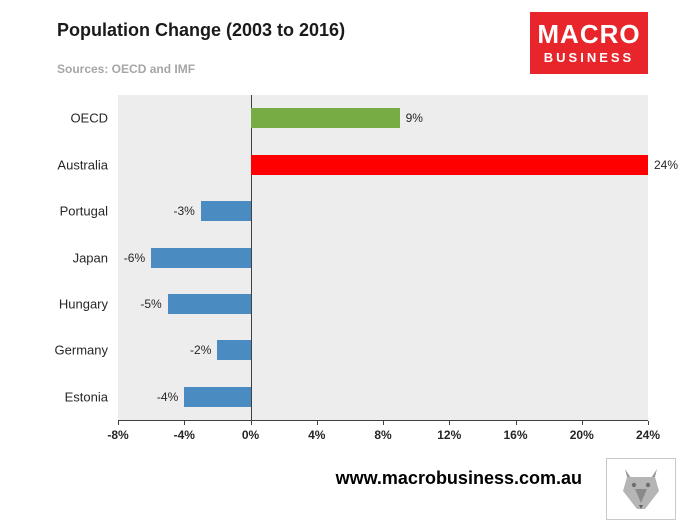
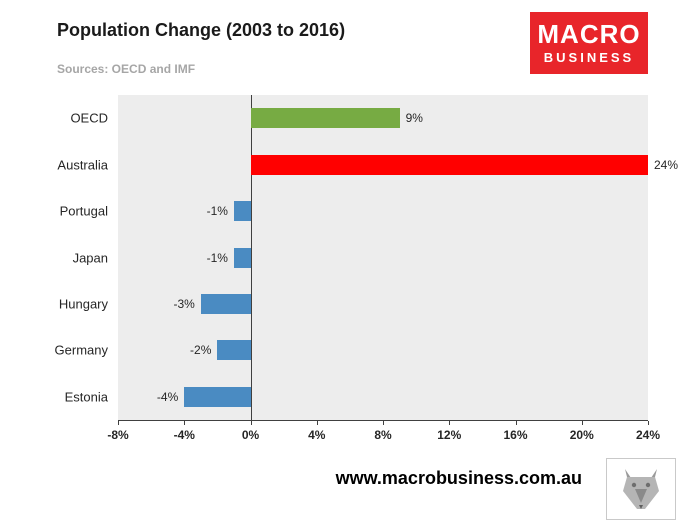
Portugal: -3% -> -1%
Japan: -6% -> -1%
Hungary: -5% -> -3%
